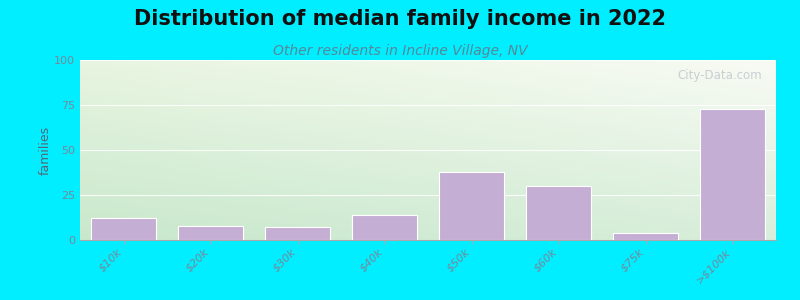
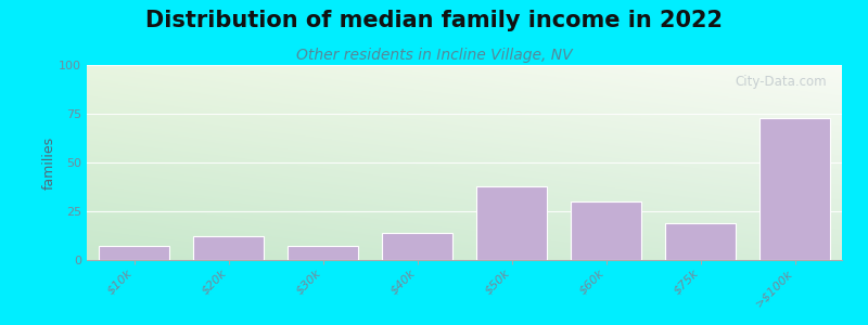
$10k: 12 -> 7
$20k: 8 -> 12
$75k: 4 -> 19
